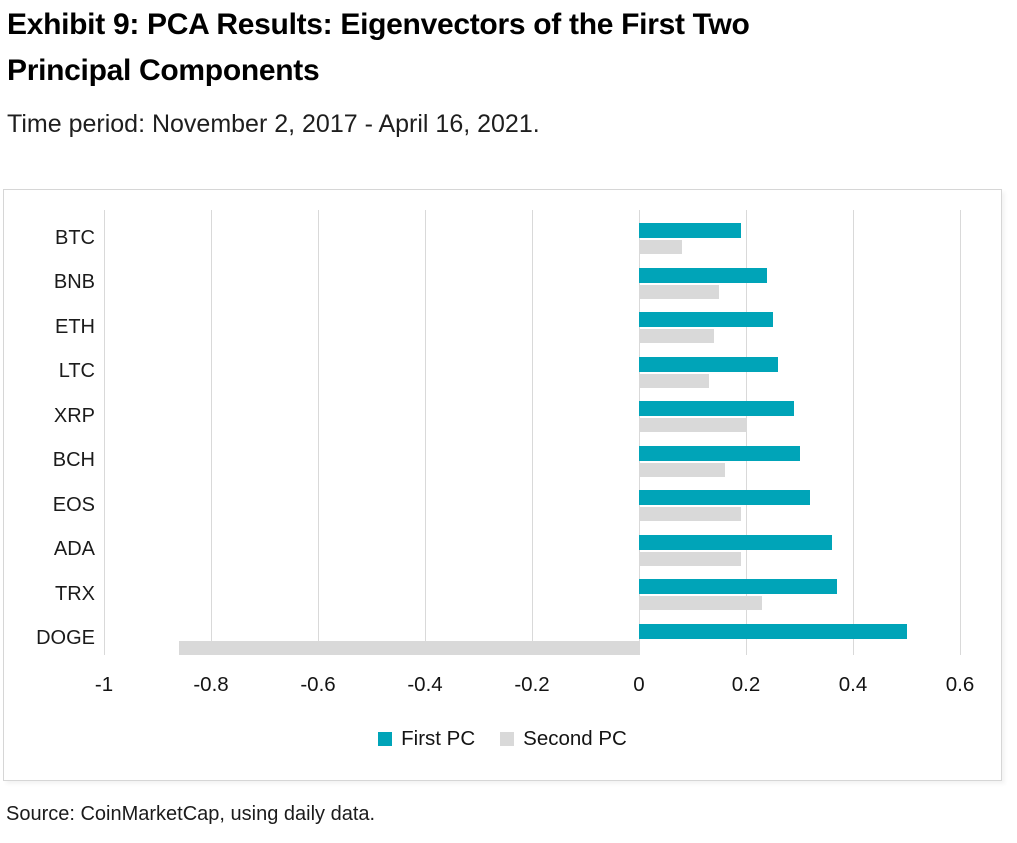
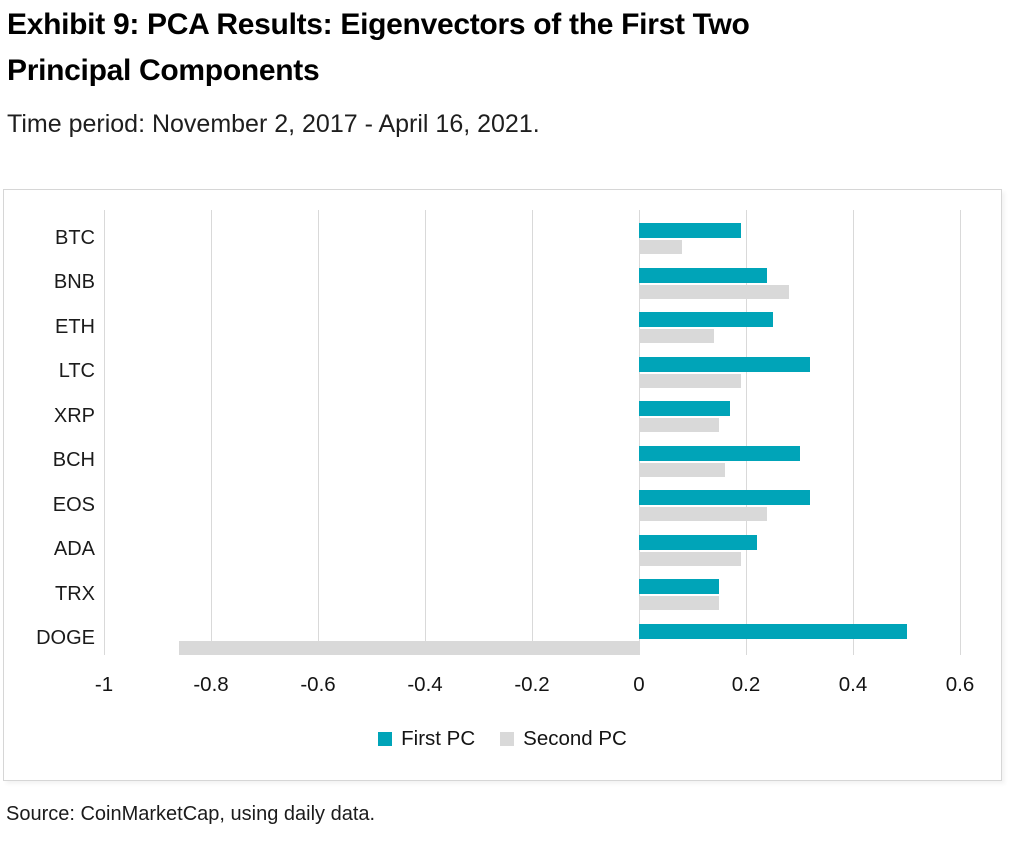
Second PC/BNB: 0.15 -> 0.28
First PC/LTC: 0.26 -> 0.32
Second PC/LTC: 0.13 -> 0.19
First PC/XRP: 0.29 -> 0.17
Second PC/XRP: 0.20 -> 0.15
Second PC/EOS: 0.19 -> 0.24
First PC/ADA: 0.36 -> 0.22
First PC/TRX: 0.37 -> 0.15
Second PC/TRX: 0.23 -> 0.15
